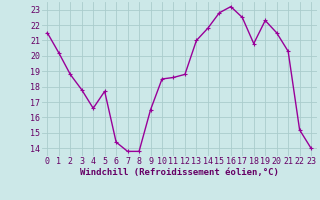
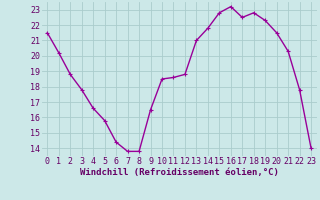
5: 17.7 -> 15.8
18: 20.8 -> 22.8
22: 15.2 -> 17.8
